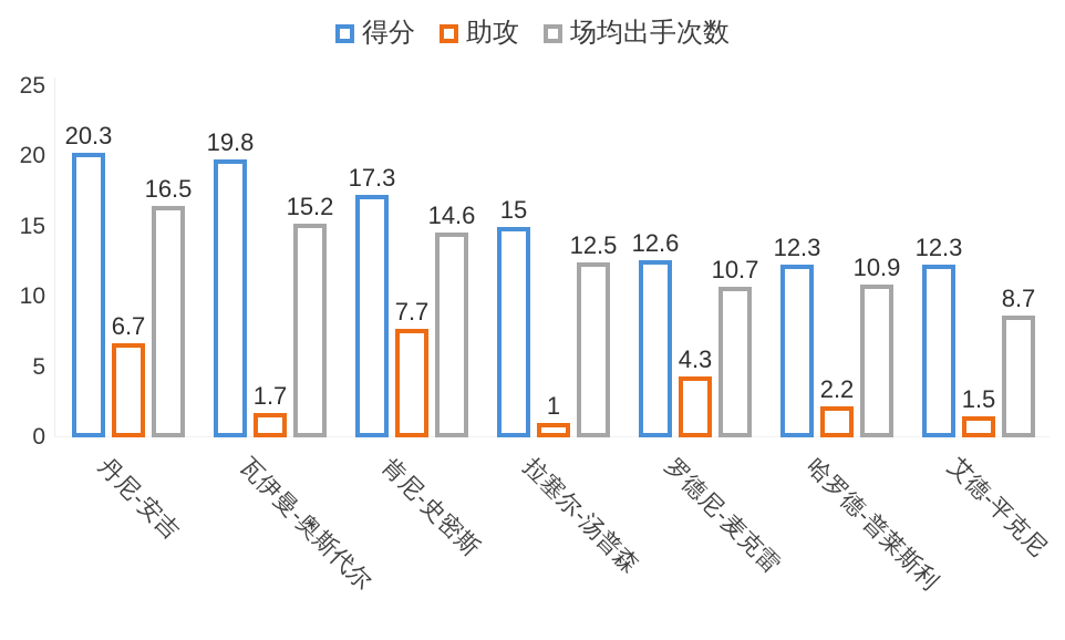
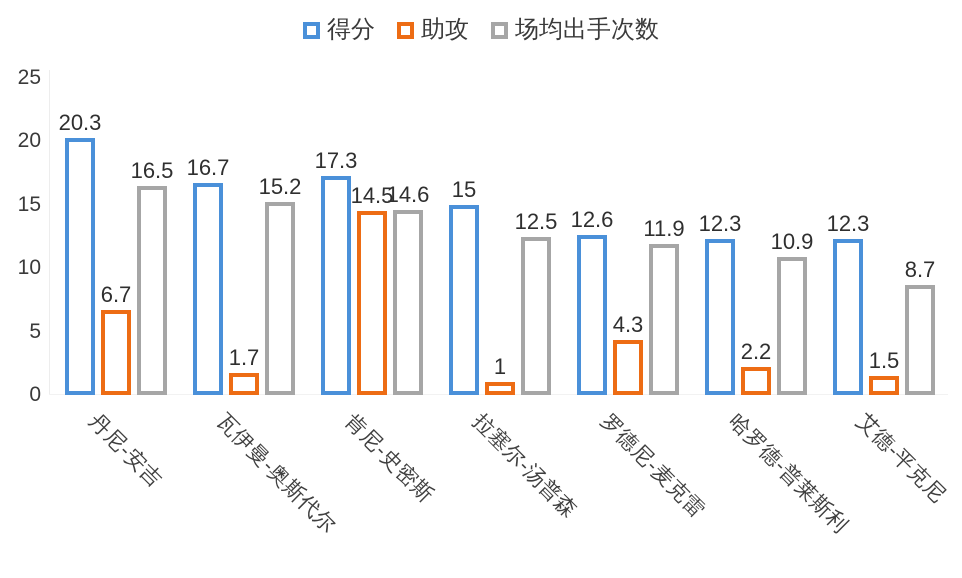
得分/瓦伊曼-奥斯代尔: 19.8 -> 16.7
助攻/肯尼-史密斯: 7.7 -> 14.5
场均出手次数/罗德尼-麦克雷: 10.7 -> 11.9
